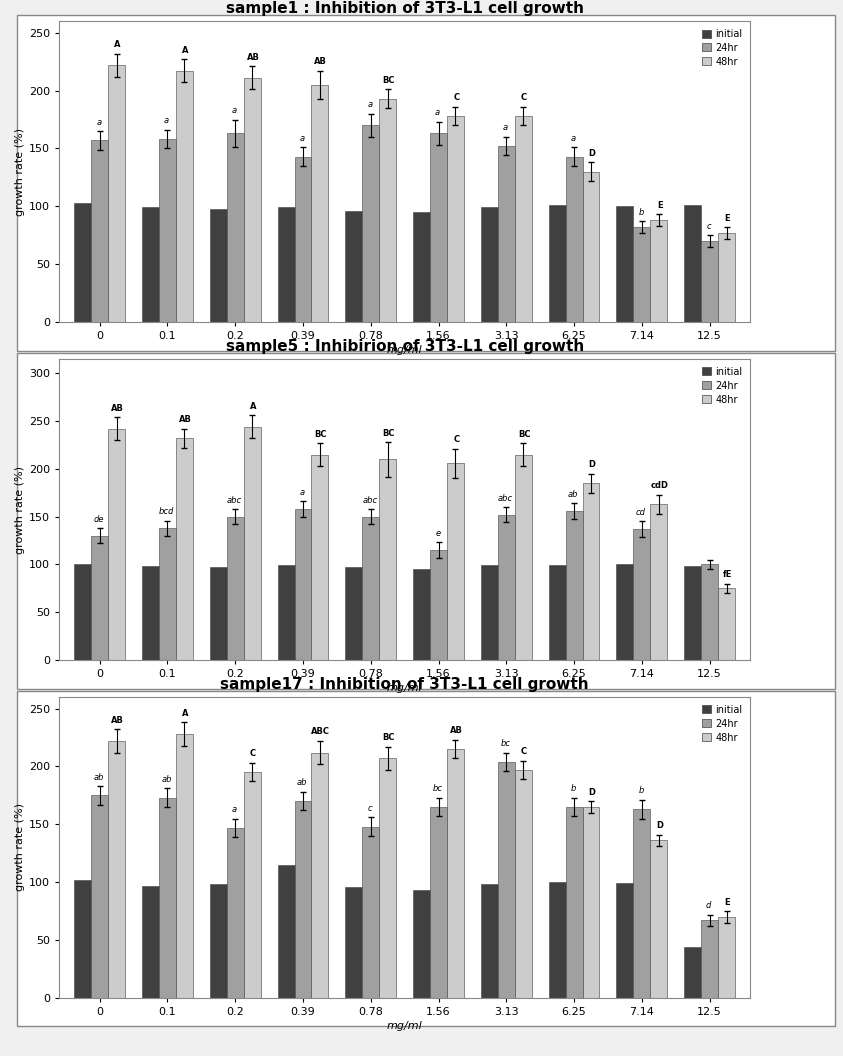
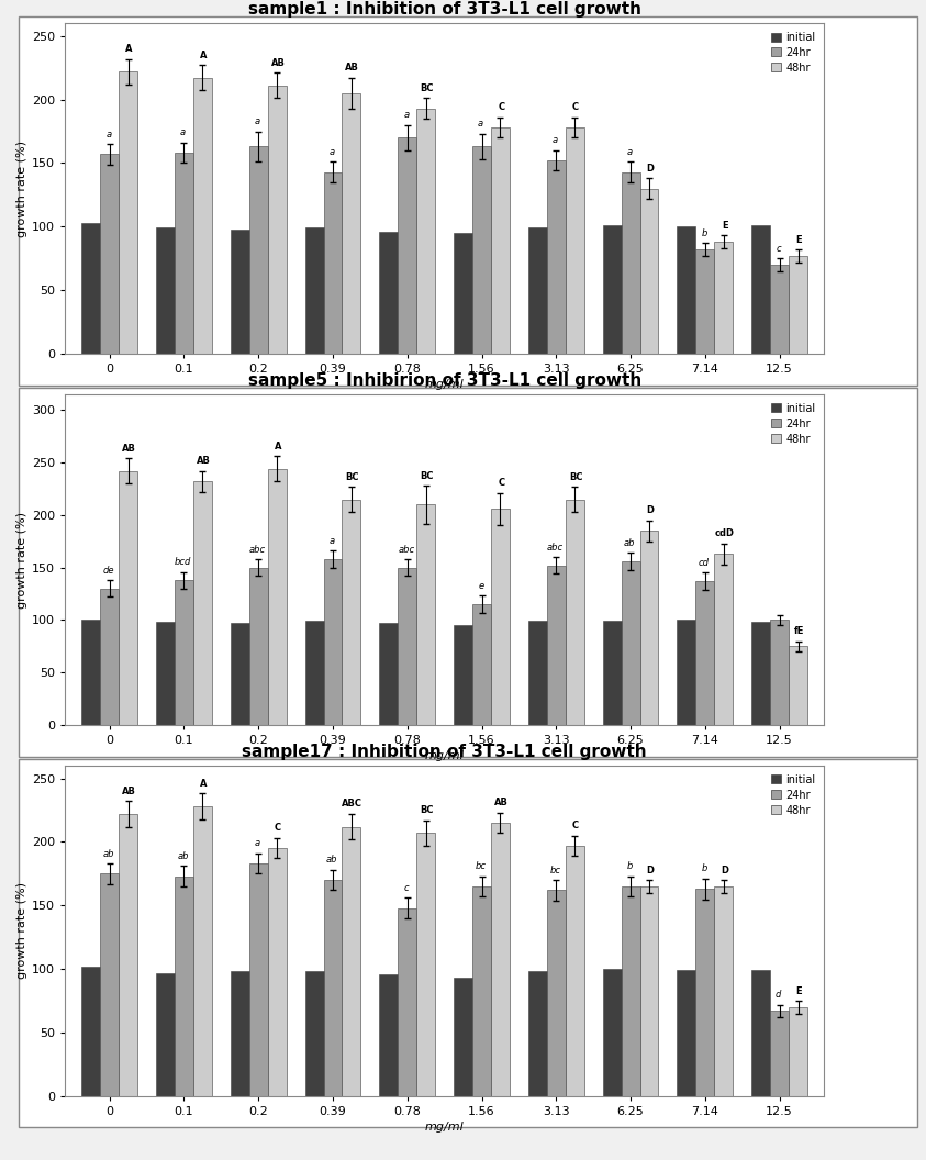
sample17 : Inhibition of 3T3-L1 cell growth/24hr/0.2: 147 -> 183
sample17 : Inhibition of 3T3-L1 cell growth/initial/0.39: 115 -> 98
sample17 : Inhibition of 3T3-L1 cell growth/24hr/3.13: 204 -> 162
sample17 : Inhibition of 3T3-L1 cell growth/48hr/7.14: 136 -> 165
sample17 : Inhibition of 3T3-L1 cell growth/initial/12.5: 44 -> 99
